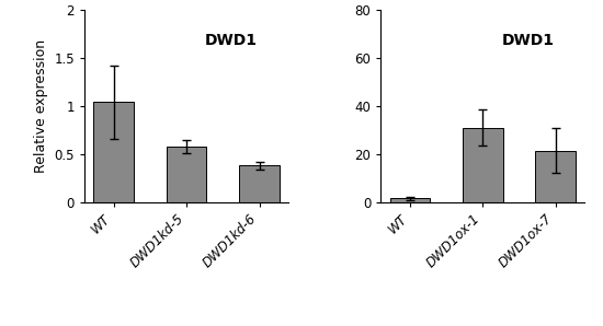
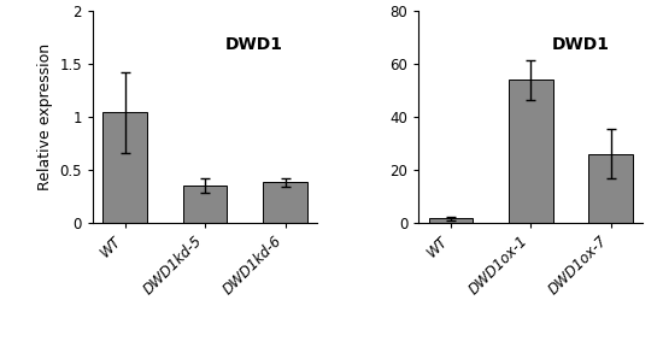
DWD1kd-5: 0.58 -> 0.35
DWD1ox-1: 31.0 -> 54.0
DWD1ox-7: 21.5 -> 26.0
